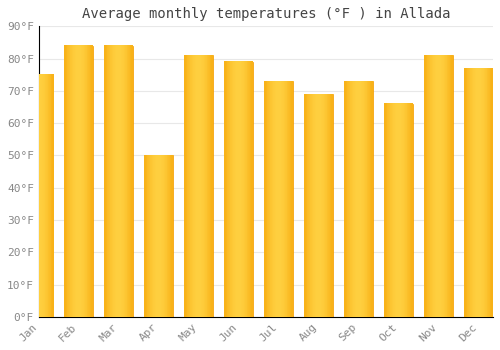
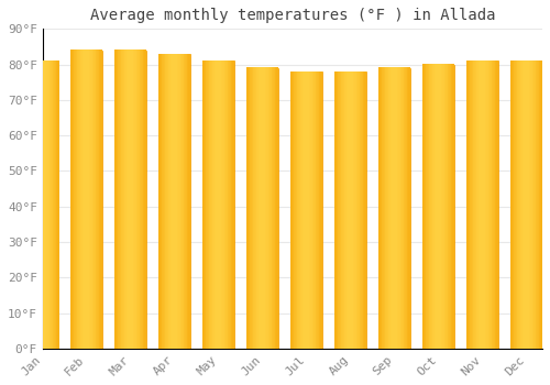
Jan: 75°F -> 81°F
Apr: 50°F -> 83°F
Jul: 73°F -> 78°F
Aug: 69°F -> 78°F
Sep: 73°F -> 79°F
Oct: 66°F -> 80°F
Dec: 77°F -> 81°F
